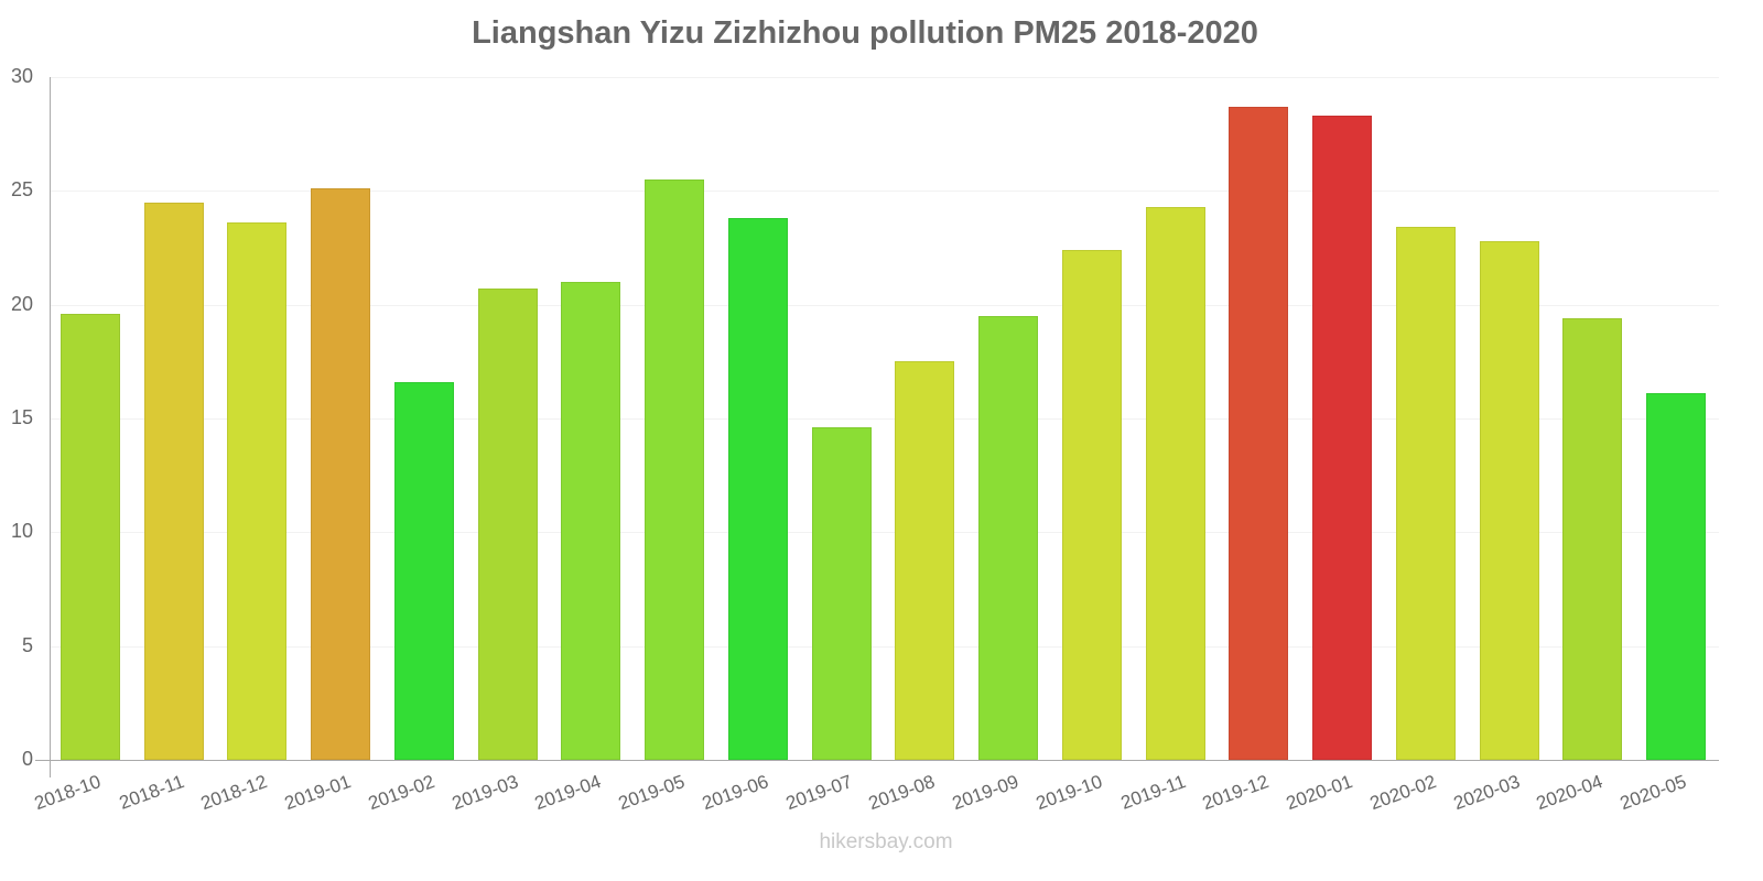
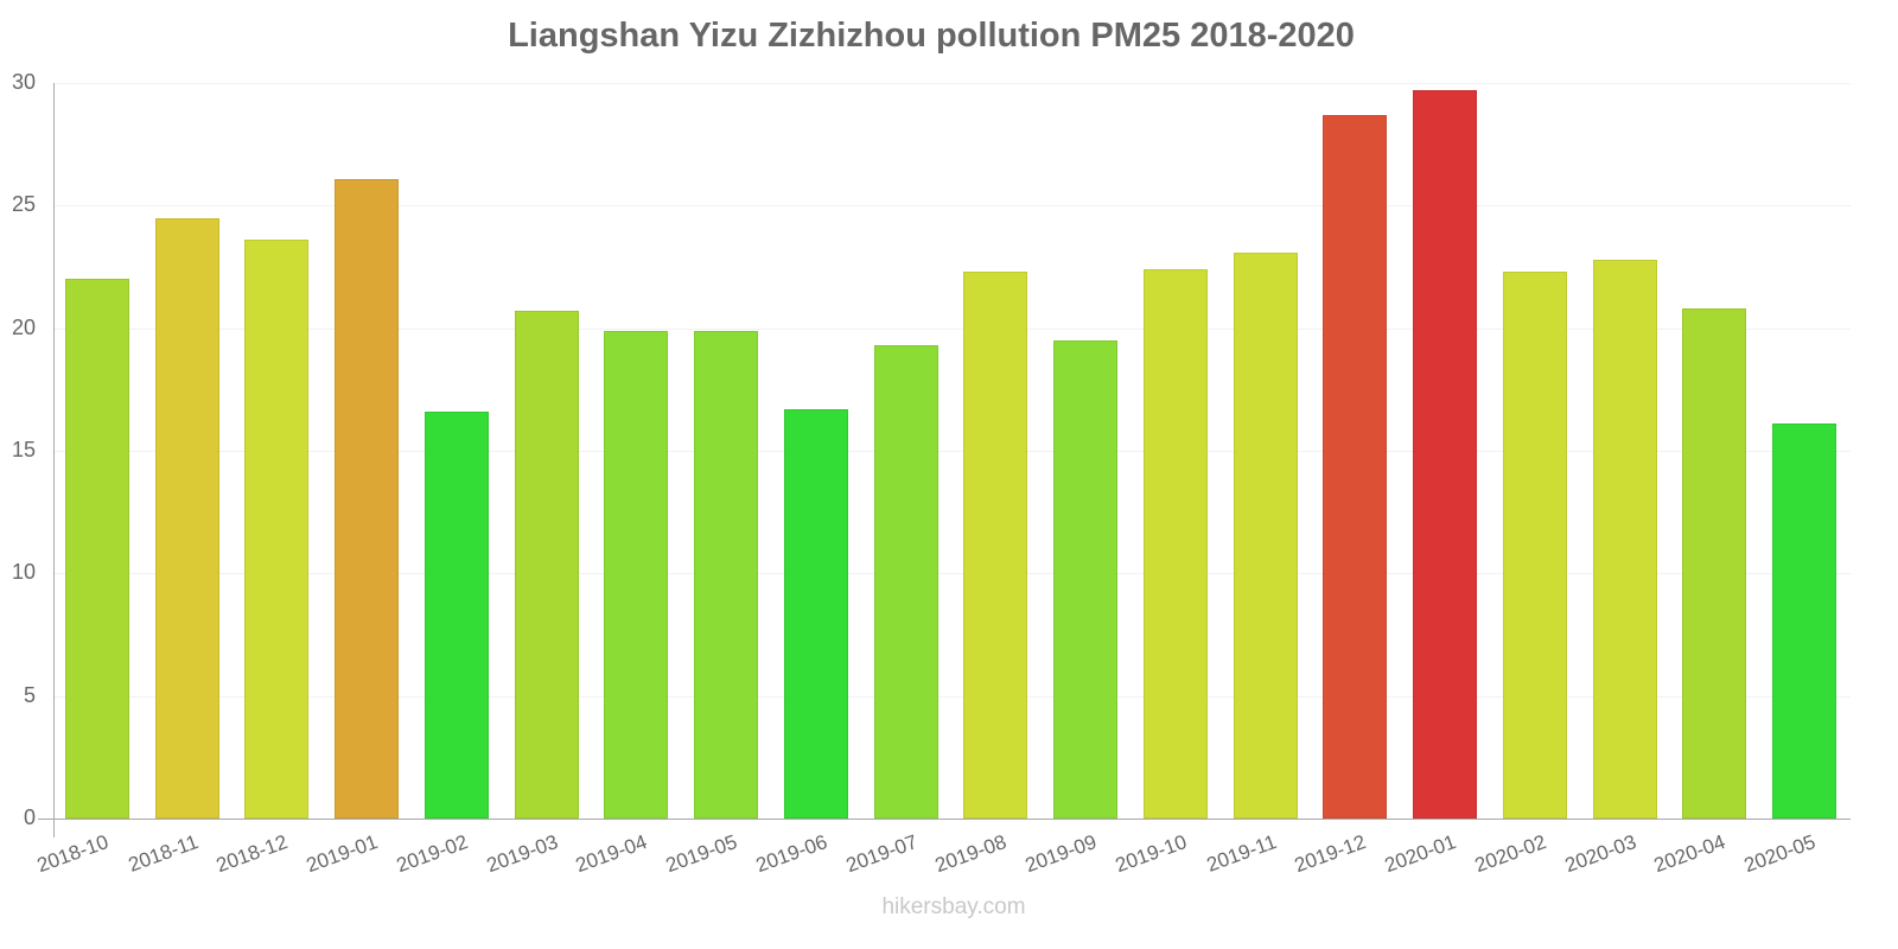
2018-10: 19.6 -> 22.0
2019-01: 25.1 -> 26.1
2019-04: 21.0 -> 19.9
2019-05: 25.5 -> 19.9
2019-06: 23.8 -> 16.7
2019-07: 14.6 -> 19.3
2019-08: 17.5 -> 22.3
2019-11: 24.3 -> 23.1
2020-01: 28.3 -> 29.7
2020-02: 23.4 -> 22.3
2020-04: 19.4 -> 20.8
